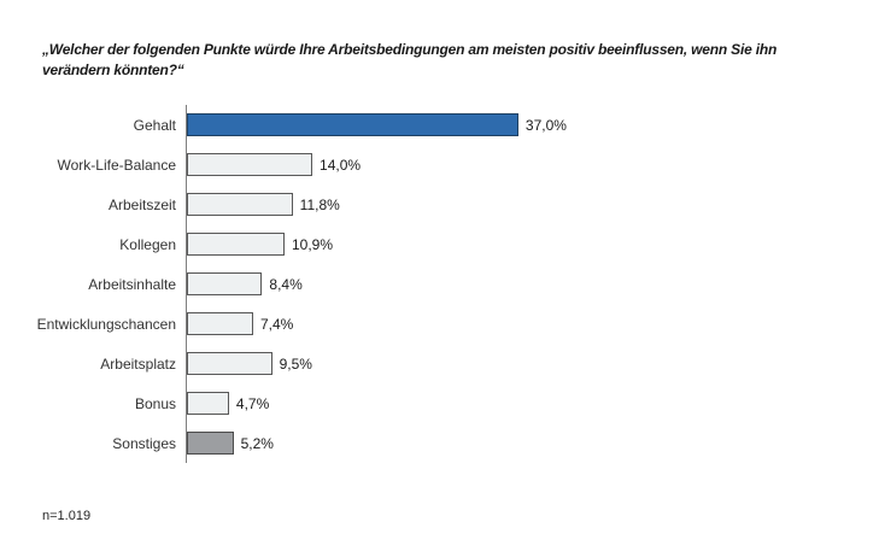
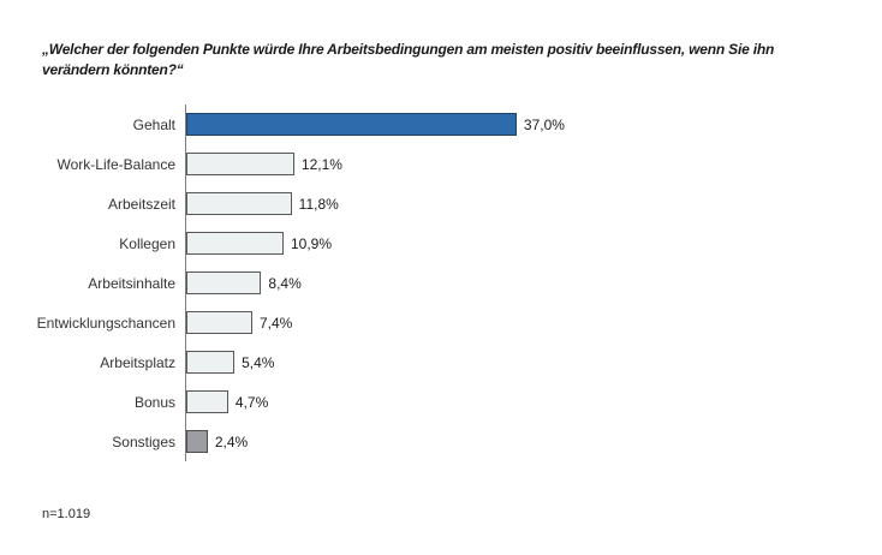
Work-Life-Balance: 14,0% -> 12,1%
Arbeitsplatz: 9,5% -> 5,4%
Sonstiges: 5,2% -> 2,4%
